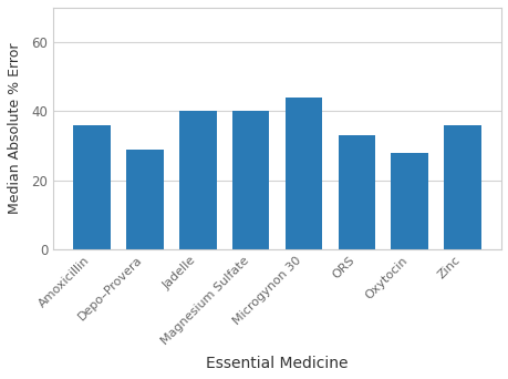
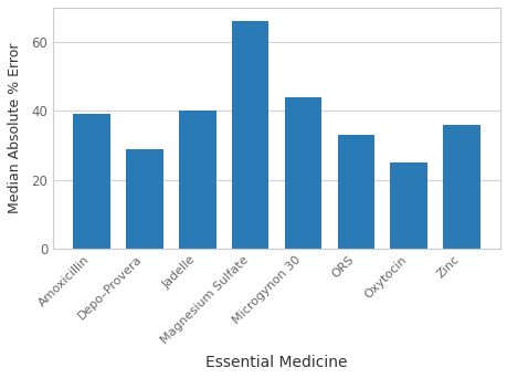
Amoxicillin: 36 -> 39
Magnesium Sulfate: 40 -> 66
Oxytocin: 28 -> 25
